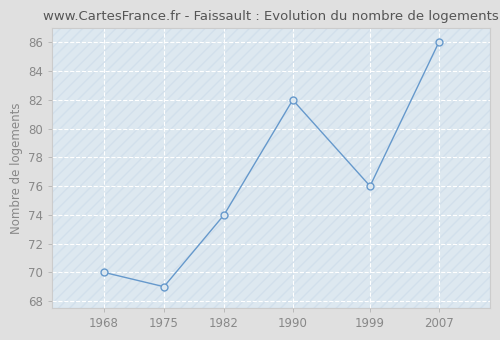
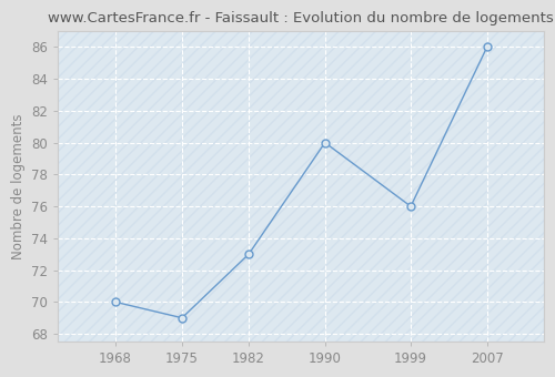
1982: 74 -> 73
1990: 82 -> 80
